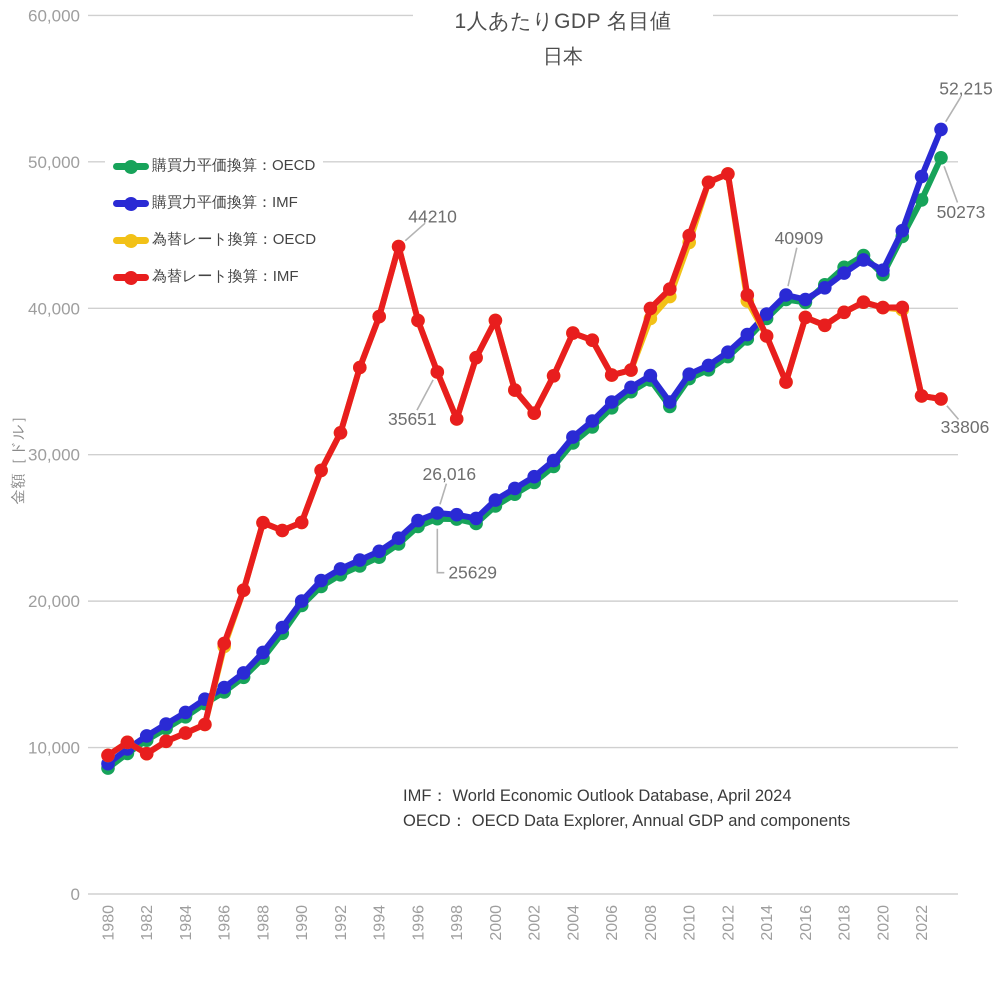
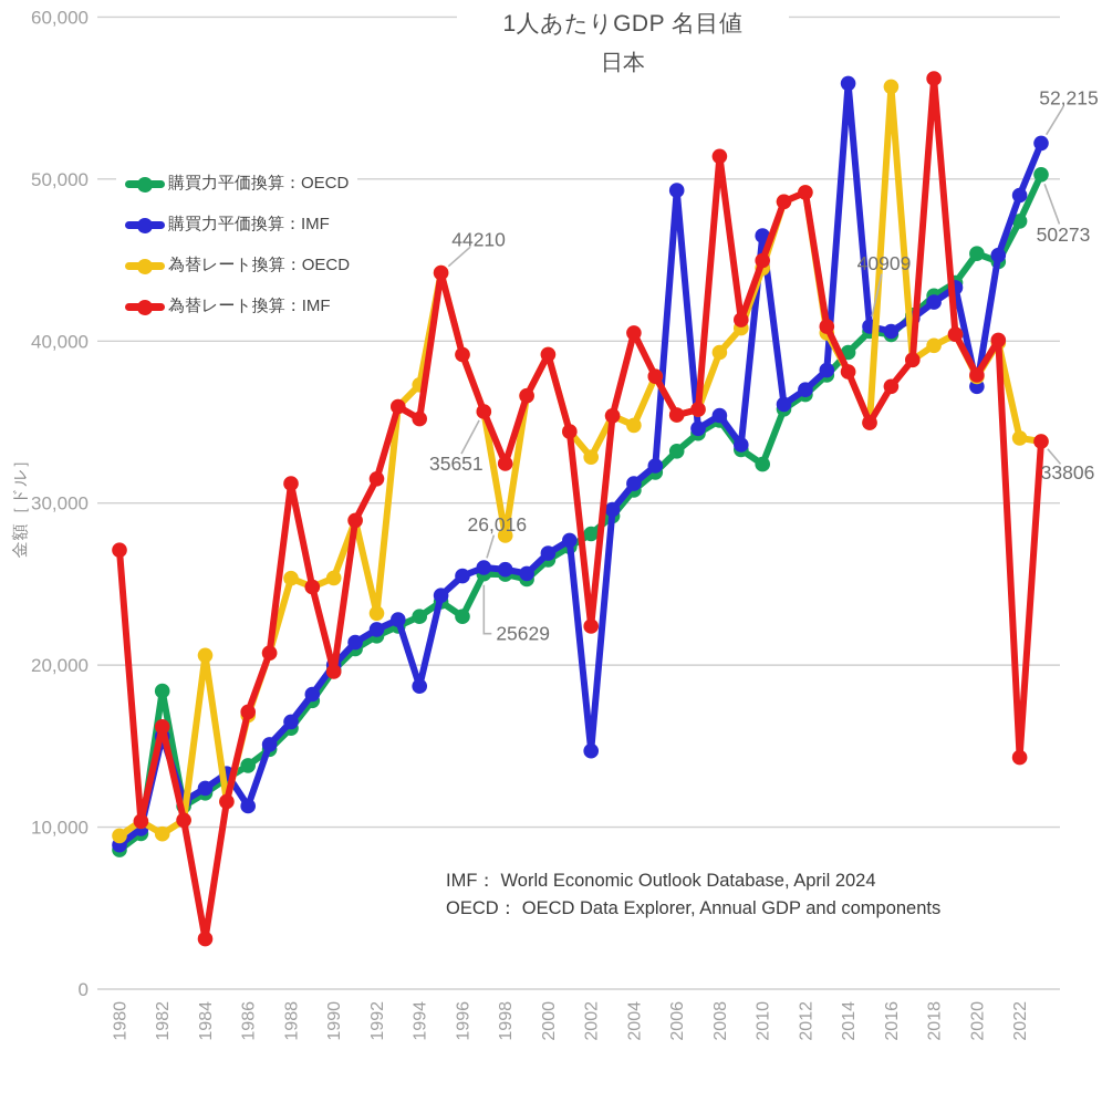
為替レート換算：IMF/1980: 9500 -> 27100
購買力平価換算：OECD/1982: 10500 -> 18400
購買力平価換算：IMF/1982: 10800 -> 15600
為替レート換算：IMF/1982: 9600 -> 16200
為替レート換算：OECD/1984: 11000 -> 20600
為替レート換算：IMF/1984: 11000 -> 3100
購買力平価換算：IMF/1986: 14100 -> 11300
為替レート換算：IMF/1988: 25400 -> 31200
為替レート換算：IMF/1990: 25400 -> 19600
為替レート換算：OECD/1992: 31500 -> 23200
購買力平価換算：IMF/1994: 23400 -> 18700
為替レート換算：OECD/1994: 39400 -> 37300
為替レート換算：IMF/1994: 39400 -> 35200
購買力平価換算：OECD/1996: 25100 -> 23000
為替レート換算：OECD/1998: 32400 -> 28000
購買力平価換算：IMF/2002: 28500 -> 14700
為替レート換算：IMF/2002: 32800 -> 22400
為替レート換算：OECD/2004: 38300 -> 34800
為替レート換算：IMF/2004: 38300 -> 40500
購買力平価換算：IMF/2006: 33600 -> 49300
為替レート換算：IMF/2008: 40000 -> 51400
購買力平価換算：OECD/2010: 35200 -> 32400
購買力平価換算：IMF/2010: 35500 -> 46500
購買力平価換算：IMF/2014: 39600 -> 55900
為替レート換算：OECD/2016: 39400 -> 55700
為替レート換算：IMF/2016: 39400 -> 37200
為替レート換算：IMF/2018: 39700 -> 56200
購買力平価換算：OECD/2020: 42300 -> 45400
購買力平価換算：IMF/2020: 42600 -> 37200
為替レート換算：OECD/2020: 40000 -> 37800
為替レート換算：IMF/2020: 40000 -> 37900
為替レート換算：IMF/2022: 34000 -> 14300
